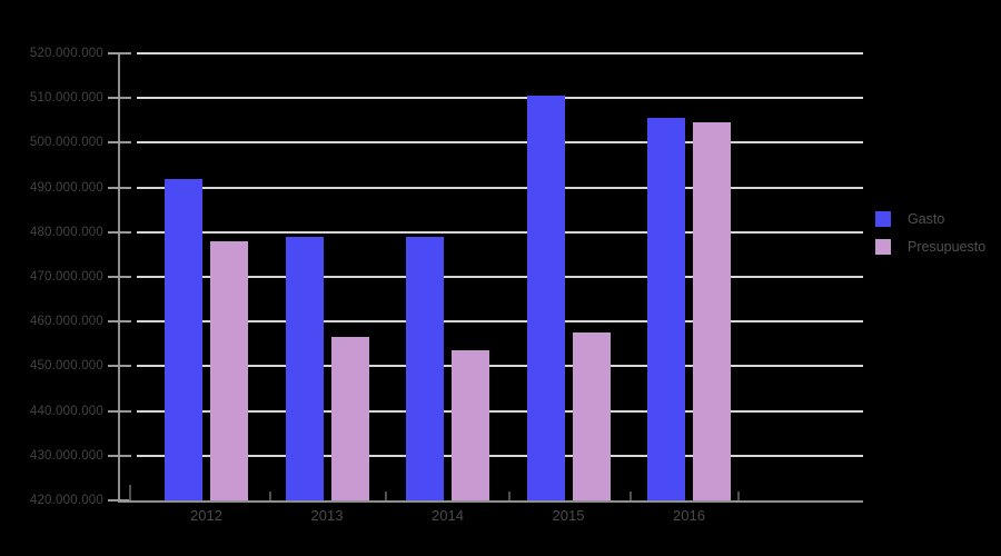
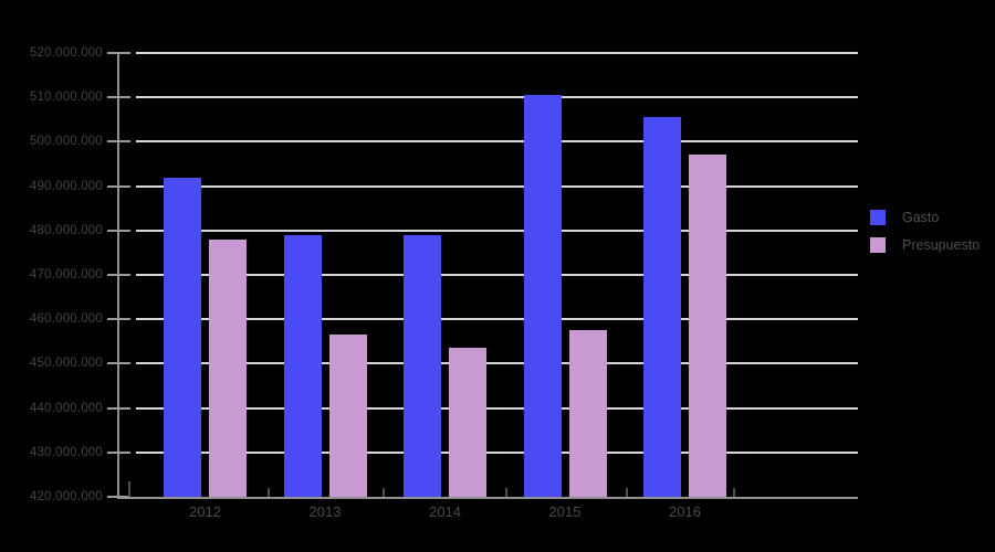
Presupuesto/2016: 504000000 -> 497000000
